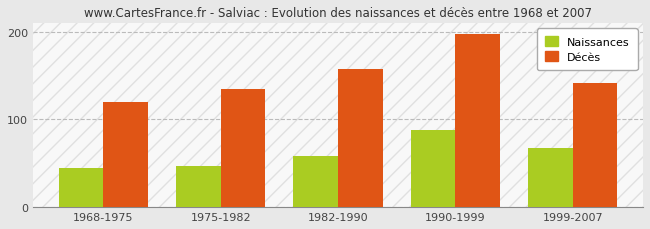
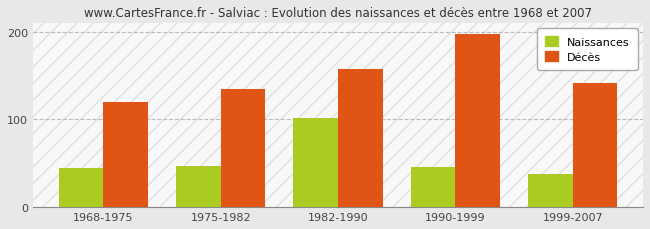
Naissances/1982-1990: 58 -> 102
Naissances/1990-1999: 88 -> 46
Naissances/1999-2007: 67 -> 38
